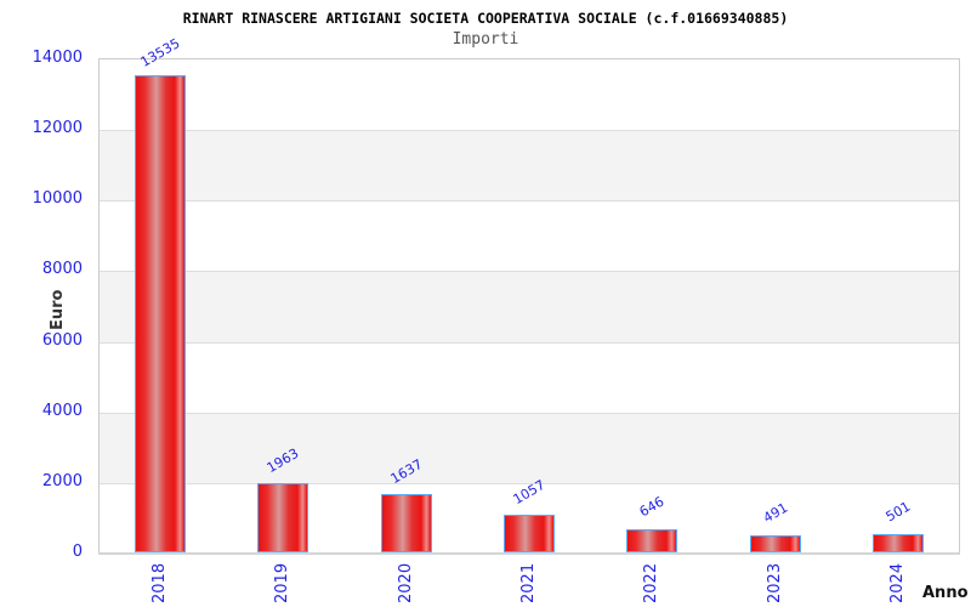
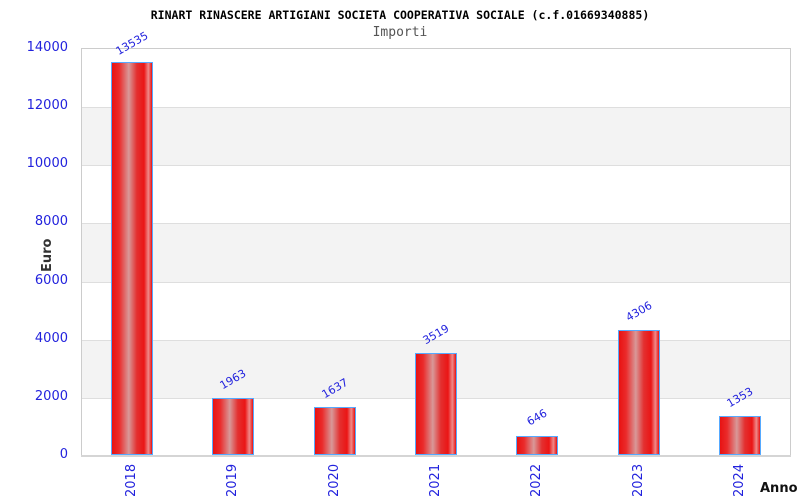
2021: 1057 -> 3519
2023: 491 -> 4306
2024: 501 -> 1353
